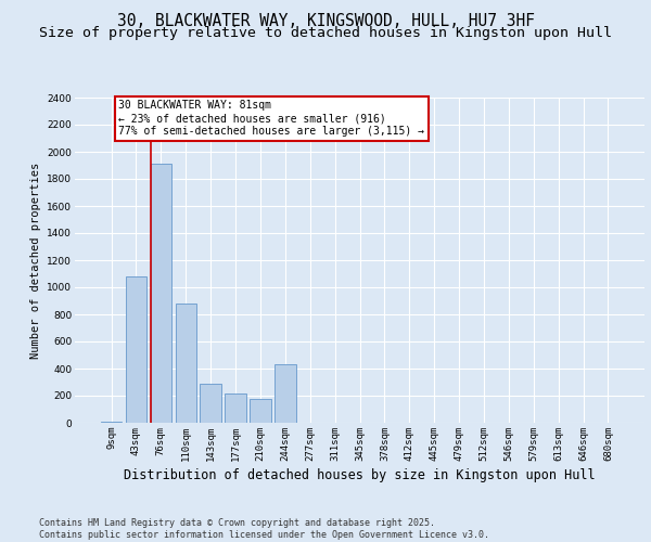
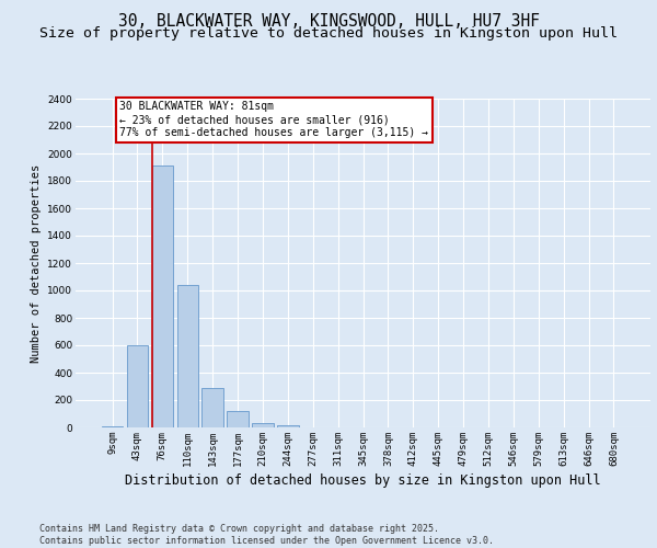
43sqm: 1080 -> 600
110sqm: 880 -> 1040
177sqm: 220 -> 120
210sqm: 180 -> 40
244sqm: 430 -> 20
